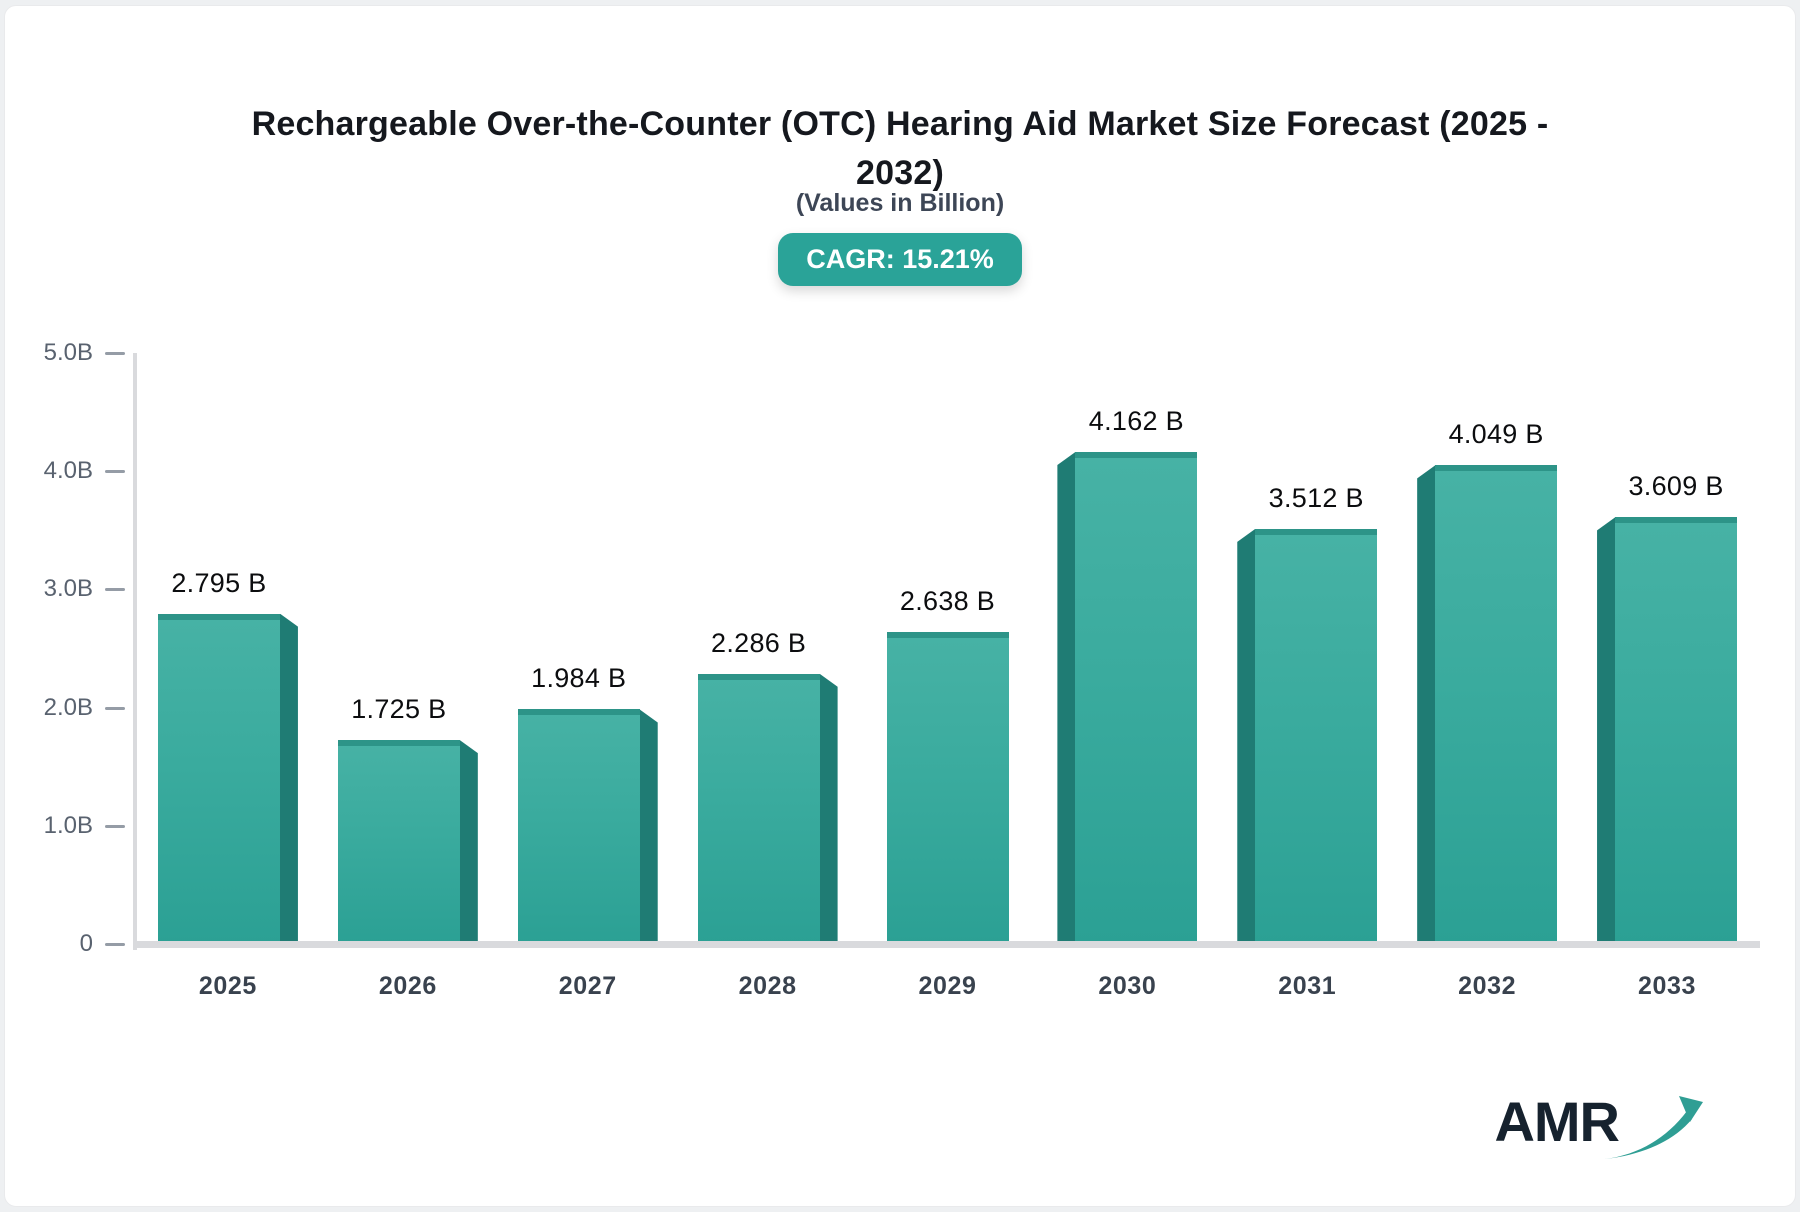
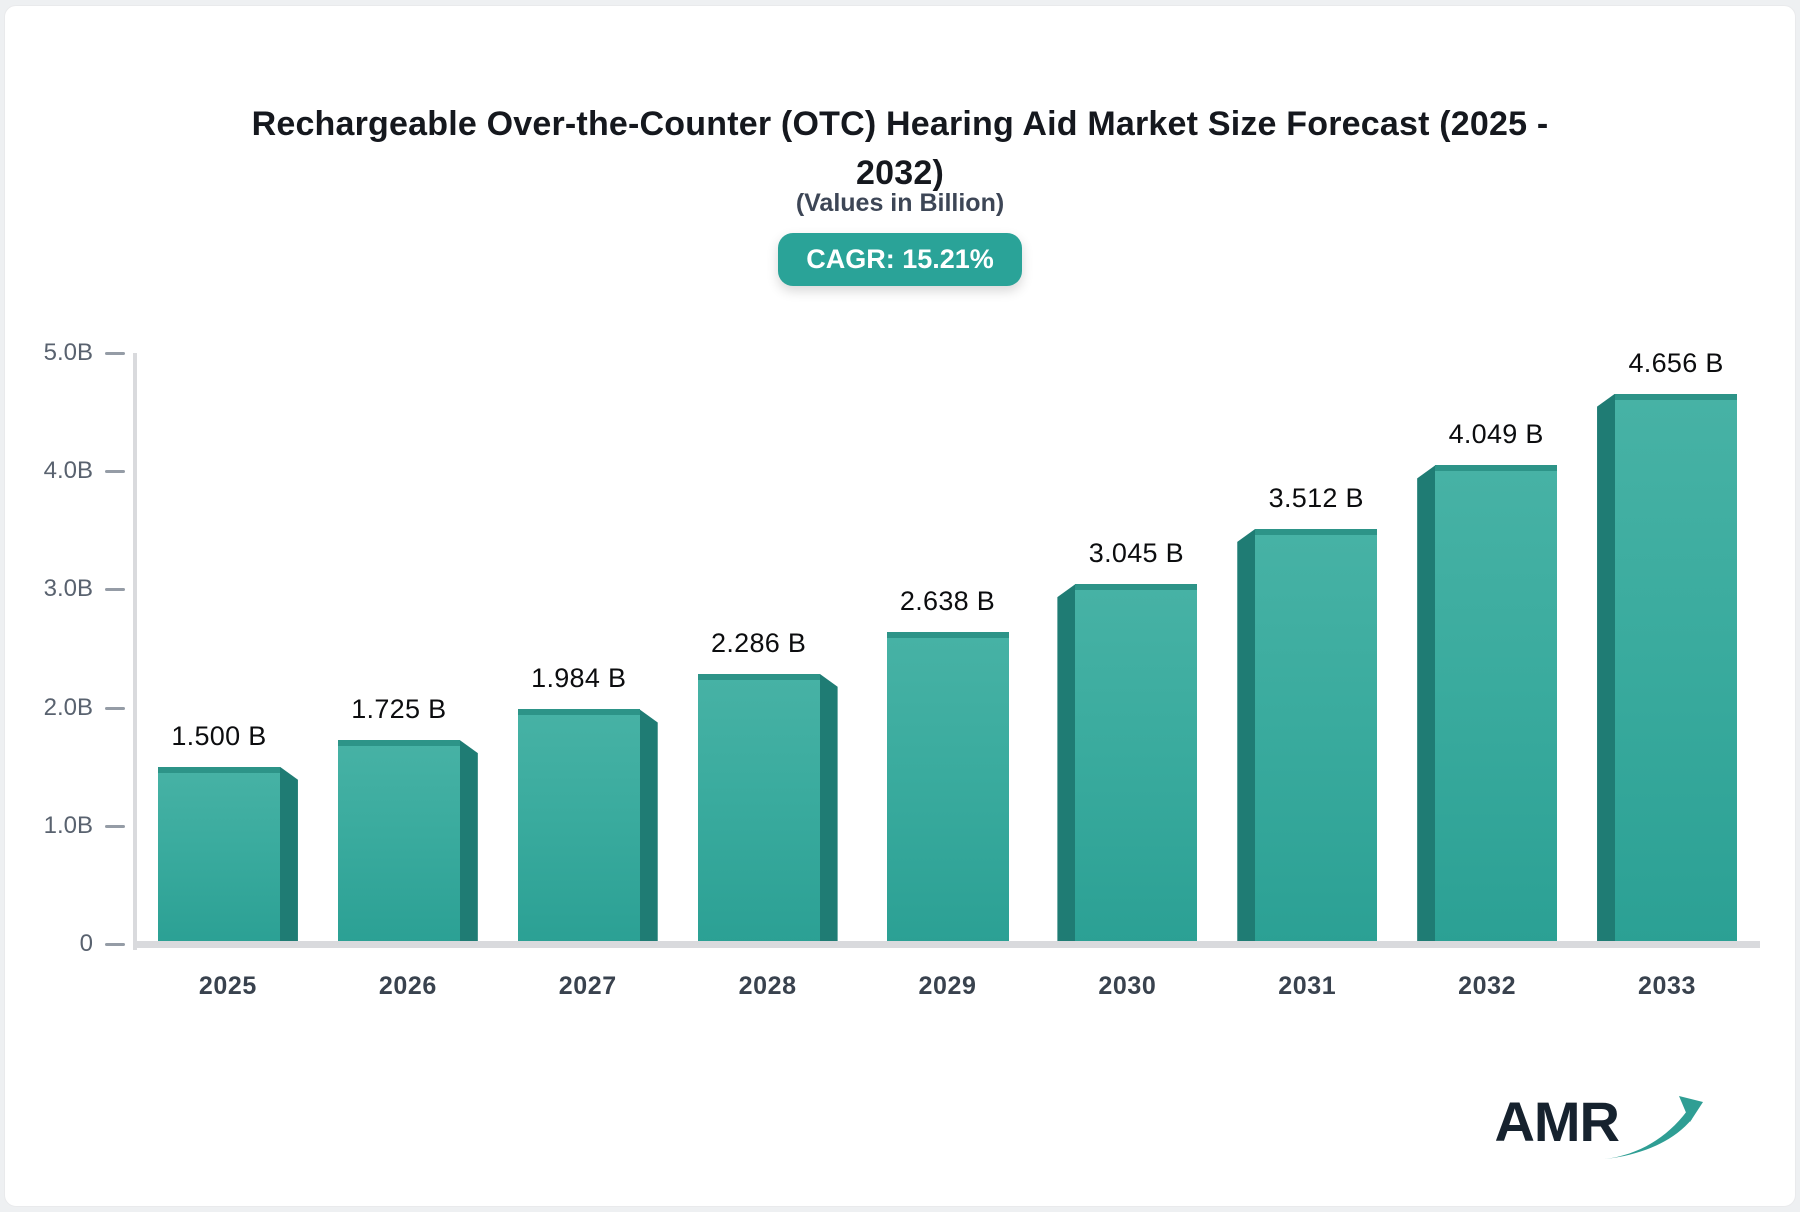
2025: 2.795 -> 1.500
2030: 4.162 -> 3.045
2033: 3.609 -> 4.656
